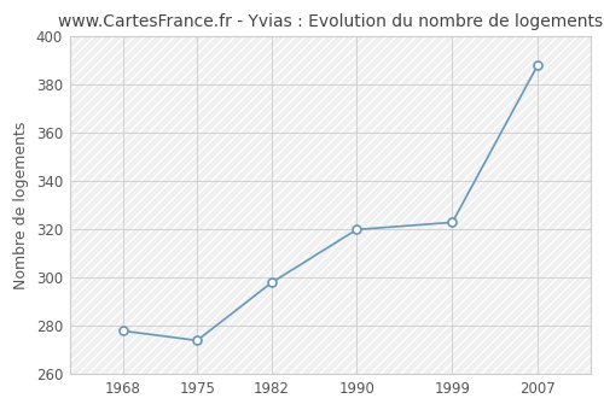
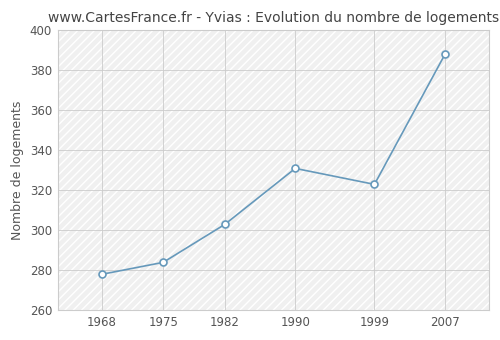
1975: 274 -> 284
1982: 298 -> 303
1990: 320 -> 331
